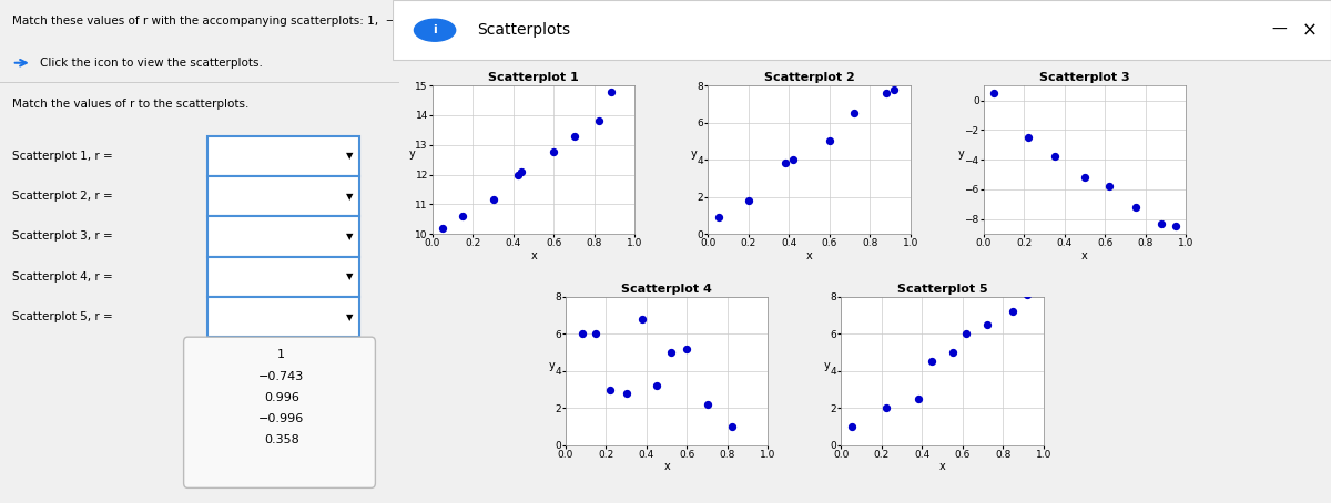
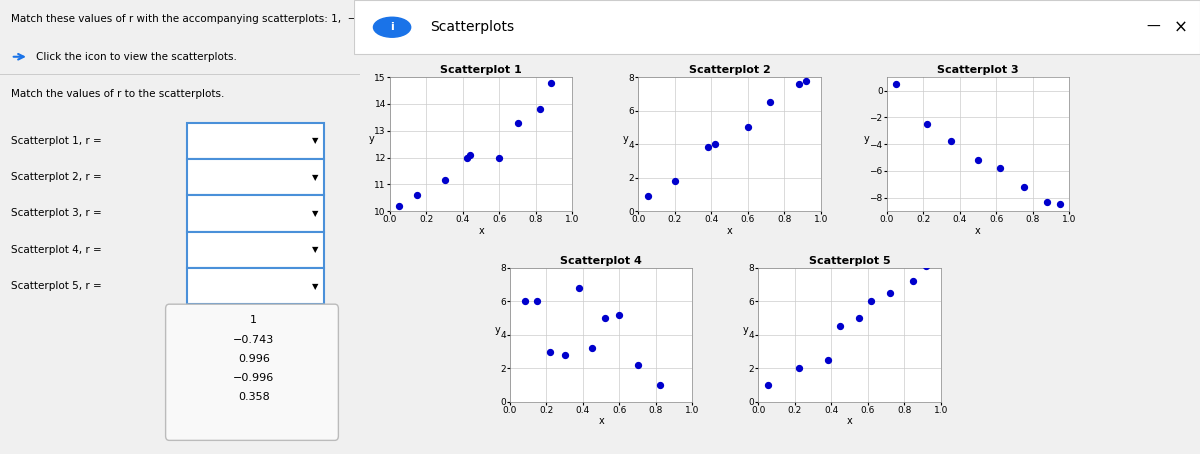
Scatterplot 1/0.6: 12.75 -> 12.00
